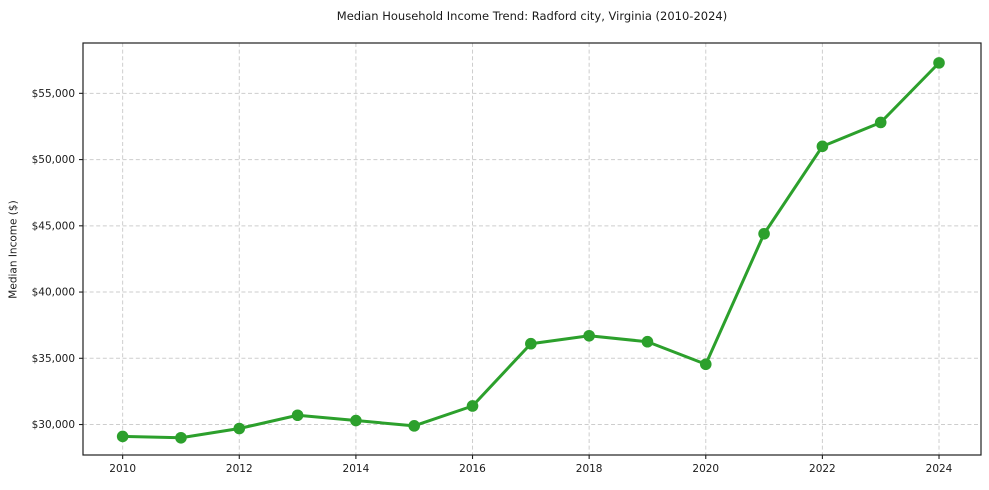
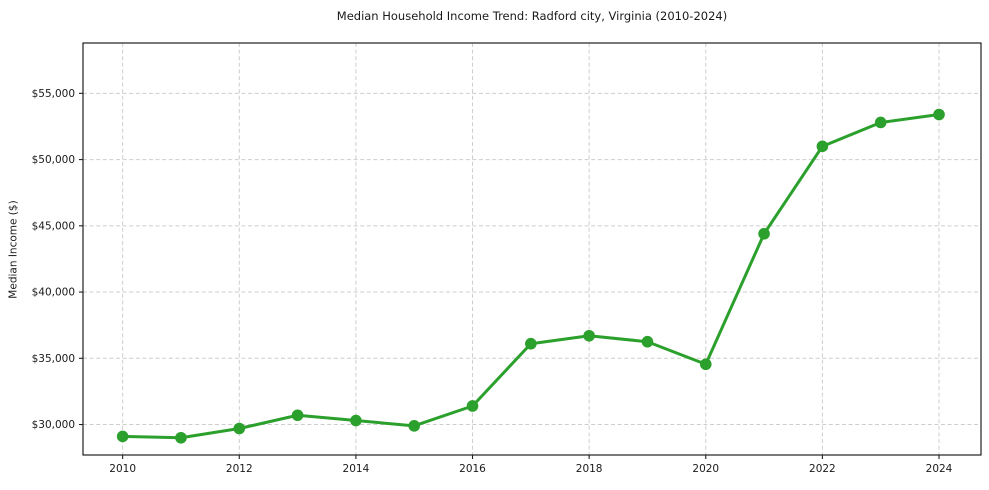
2024: $57300 -> $53400
